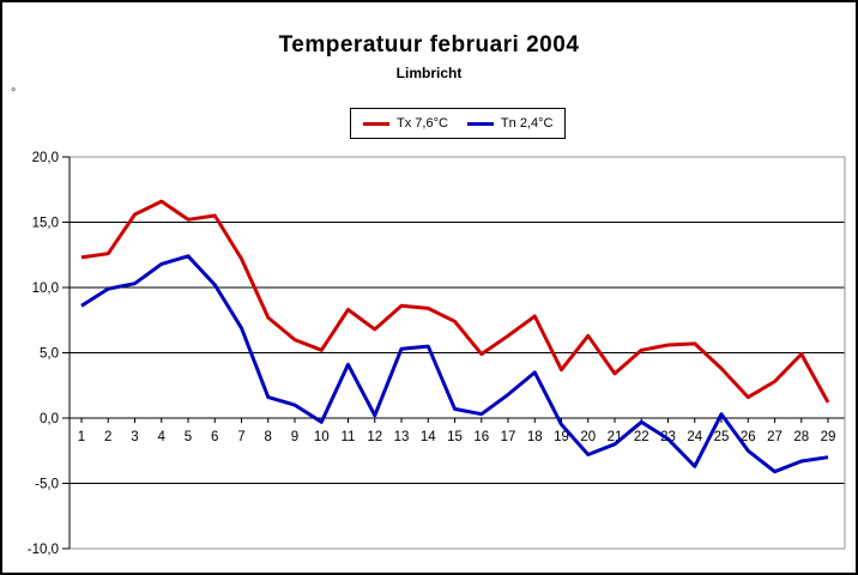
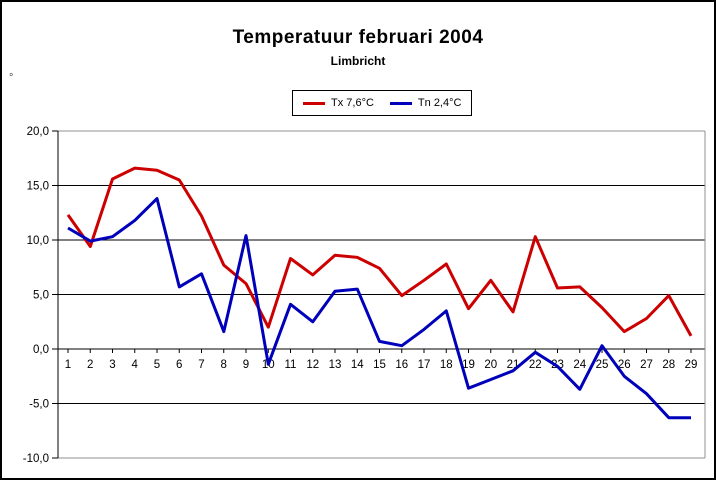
Tn 2,4°C/1: 8,6 -> 11,1
Tx 7,6°C/2: 12,6 -> 9,4
Tx 7,6°C/5: 15,2 -> 16,4
Tn 2,4°C/5: 12,4 -> 13,8
Tn 2,4°C/6: 10,2 -> 5,7
Tn 2,4°C/9: 1,0 -> 10,4
Tx 7,6°C/10: 5,2 -> 2,0
Tn 2,4°C/10: -0,3 -> -1,4
Tn 2,4°C/12: 0,2 -> 2,5
Tn 2,4°C/19: -0,5 -> -3,6
Tx 7,6°C/22: 5,2 -> 10,3
Tn 2,4°C/28: -3,3 -> -6,3
Tn 2,4°C/29: -3,0 -> -6,3
